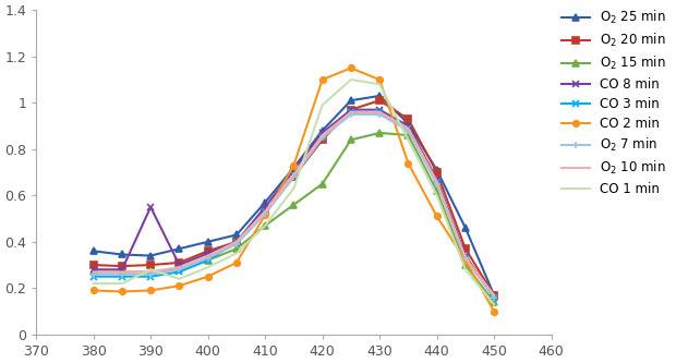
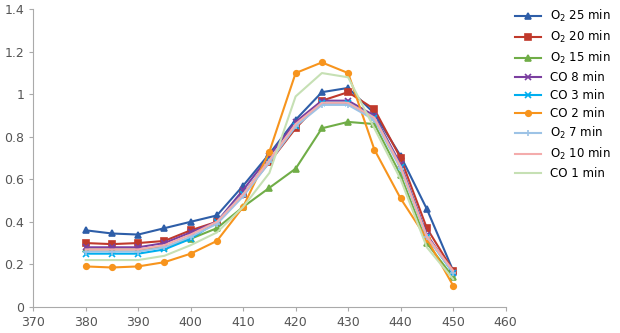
CO 8 min/390: 0.55 -> 0.28
CO 1 min/390: 0.28 -> 0.22
CO 2 min/410: 0.515 -> 0.470
